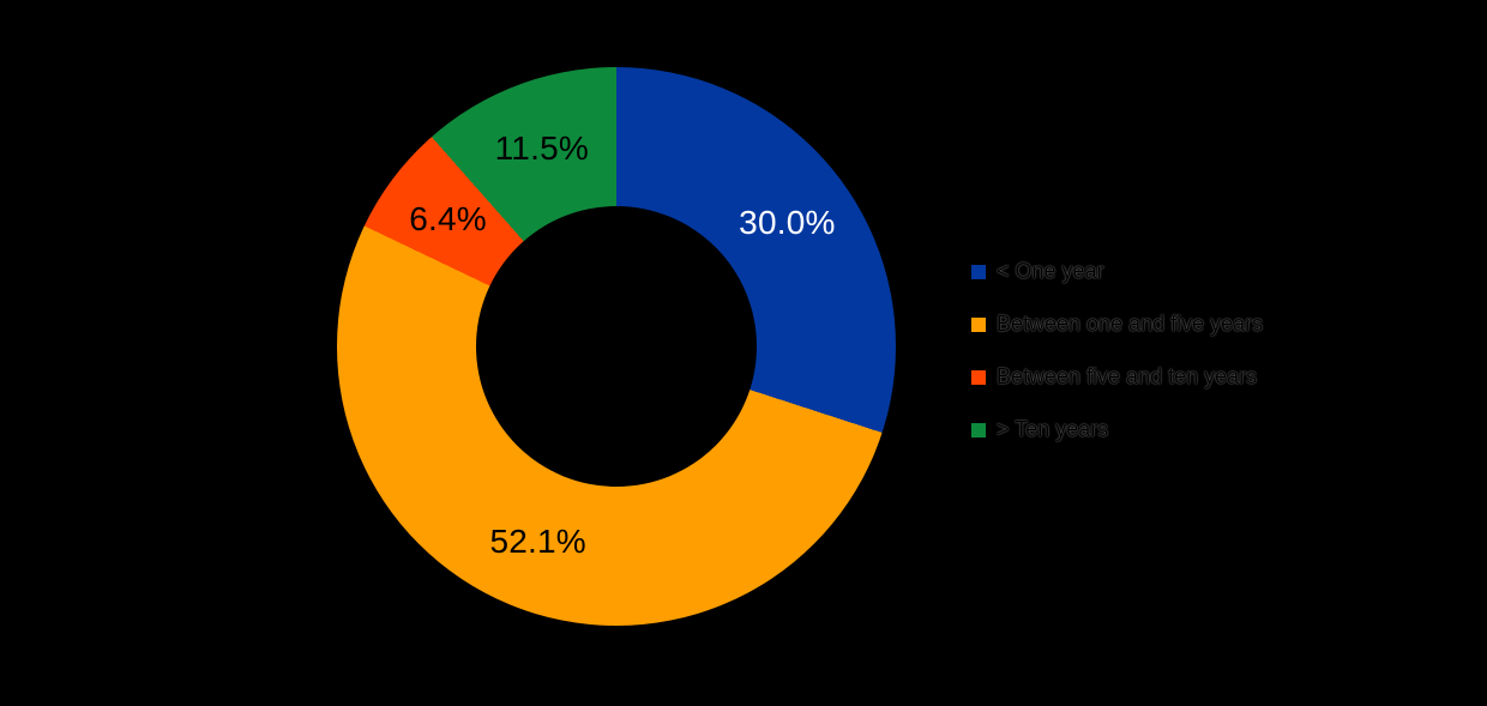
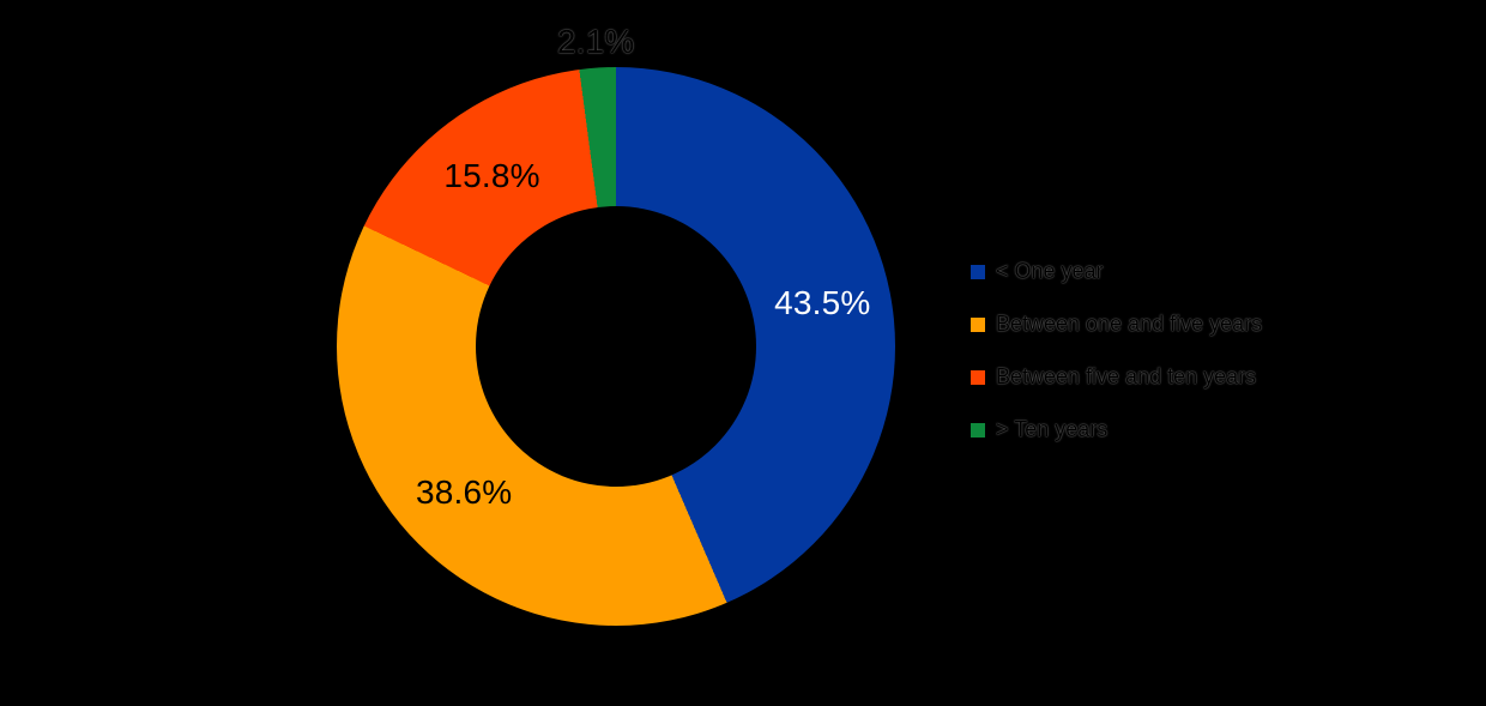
< One year: 30.0% -> 43.5%
Between one and five years: 52.1% -> 38.6%
Between five and ten years: 6.4% -> 15.8%
> Ten years: 11.5% -> 2.1%
